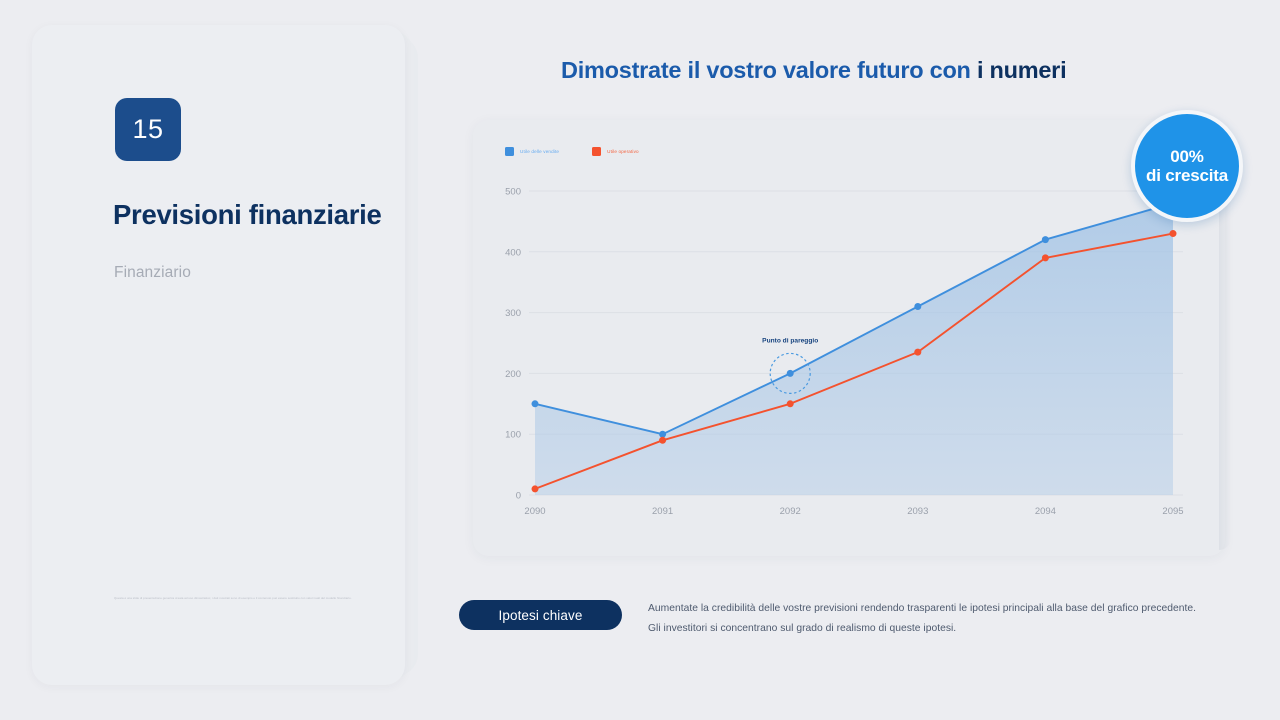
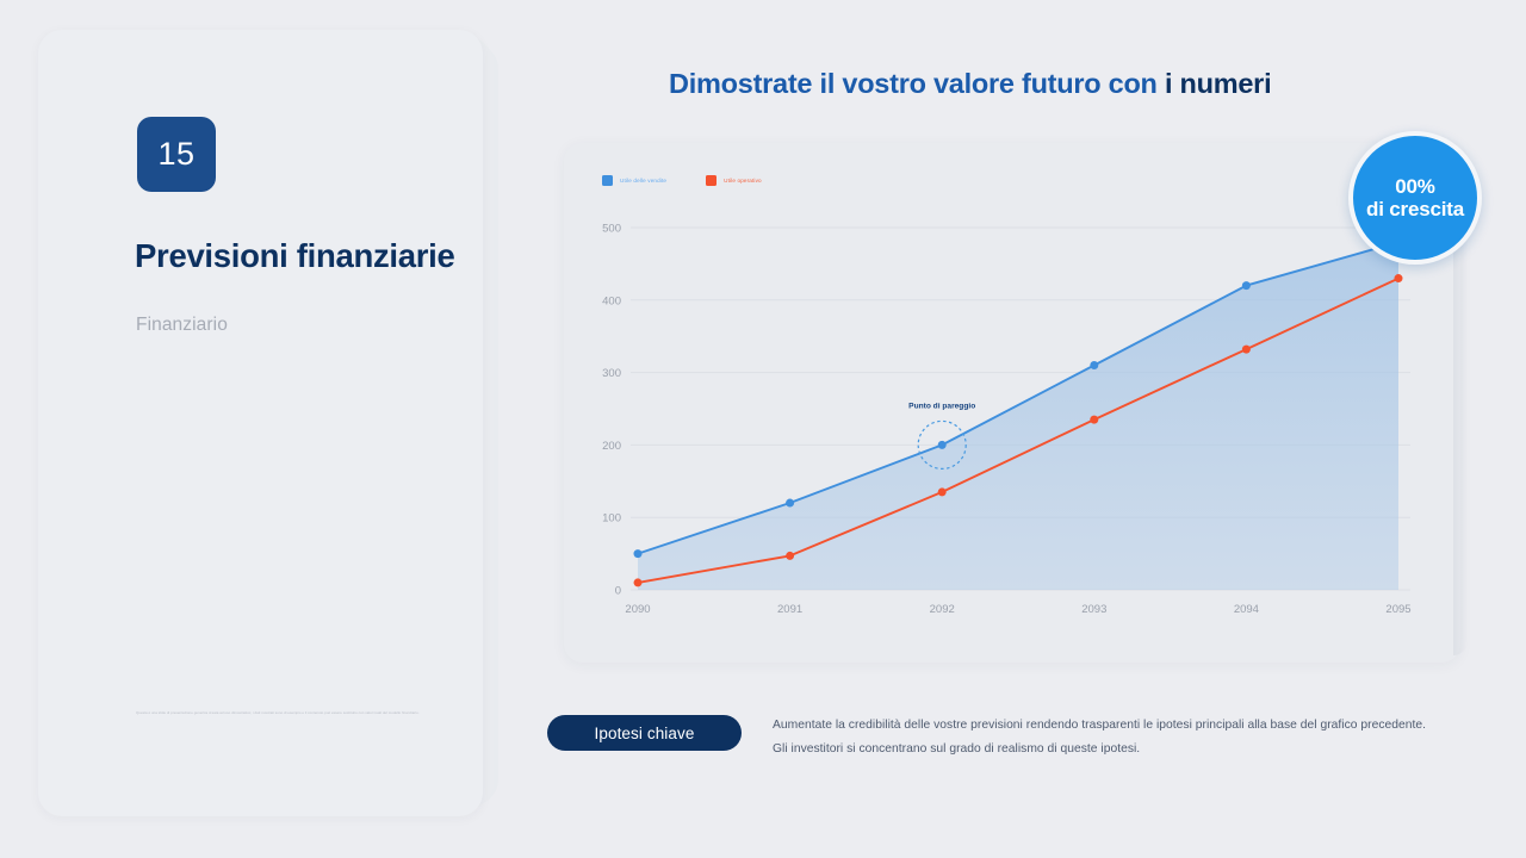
Utile delle vendite/2090: 150 -> 50
Utile delle vendite/2091: 100 -> 120
Utile operativo/2091: 90 -> 50
Utile operativo/2092: 150 -> 140
Utile operativo/2094: 390 -> 330
